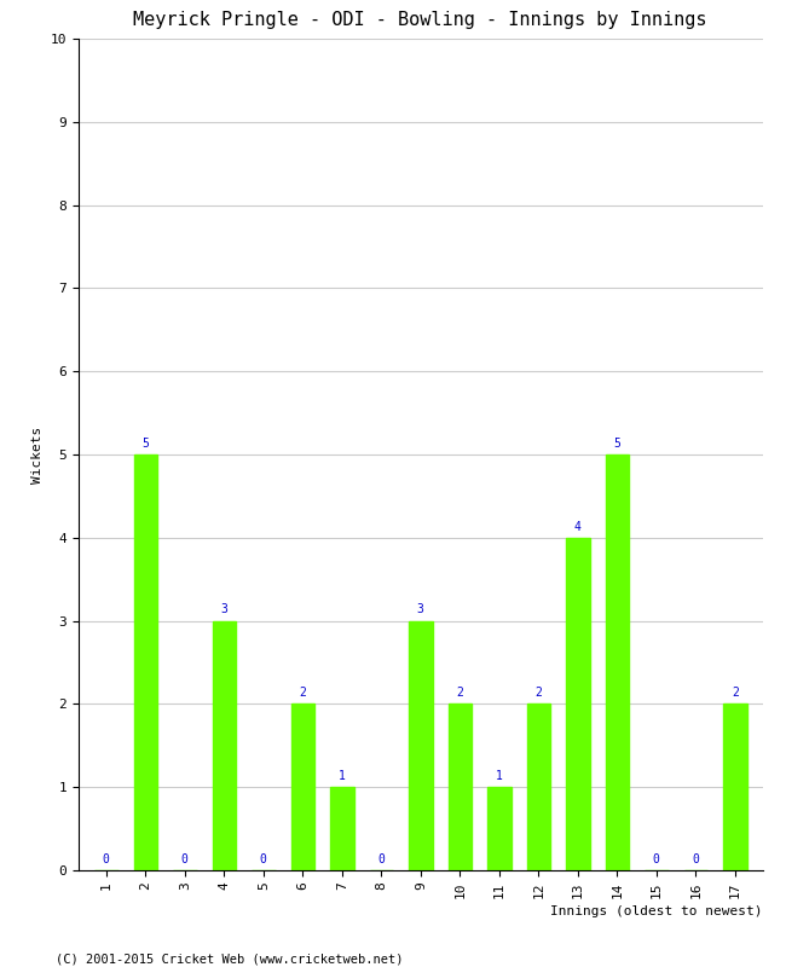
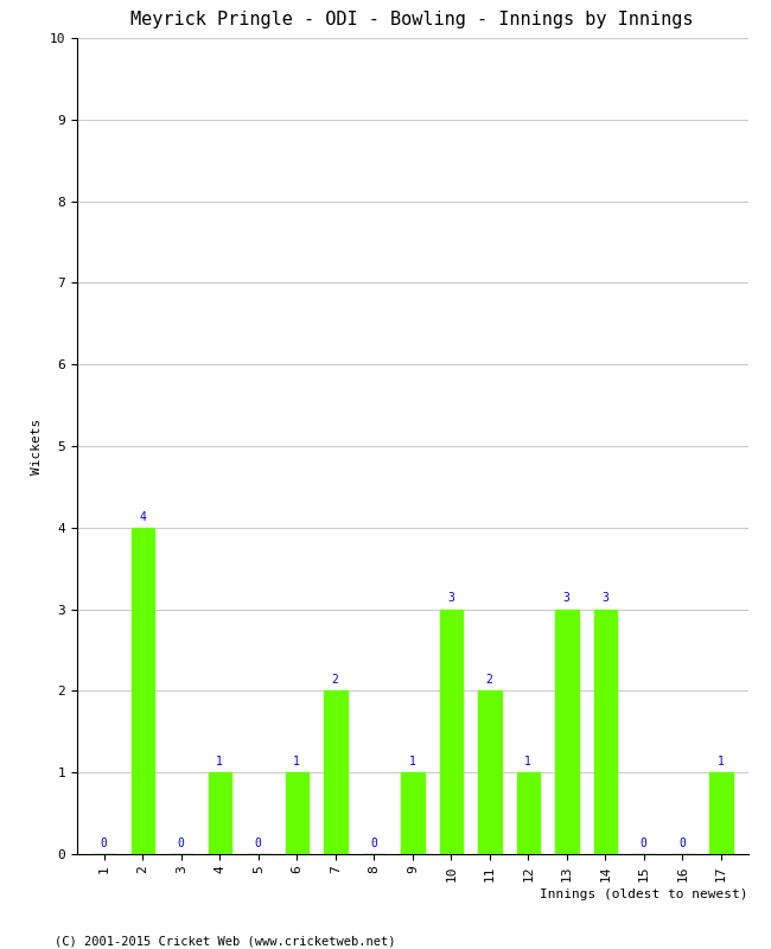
2: 5 -> 4
4: 3 -> 1
6: 2 -> 1
7: 1 -> 2
9: 3 -> 1
10: 2 -> 3
11: 1 -> 2
12: 2 -> 1
13: 4 -> 3
14: 5 -> 3
17: 2 -> 1
